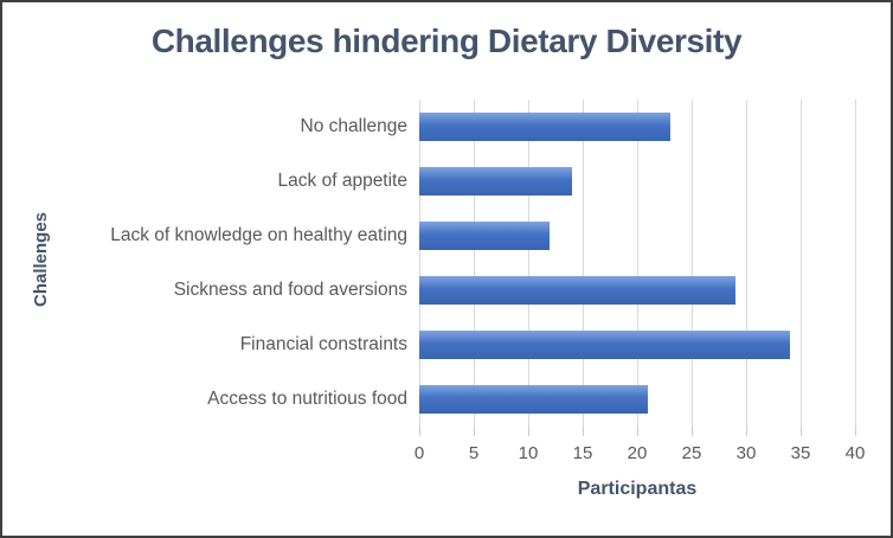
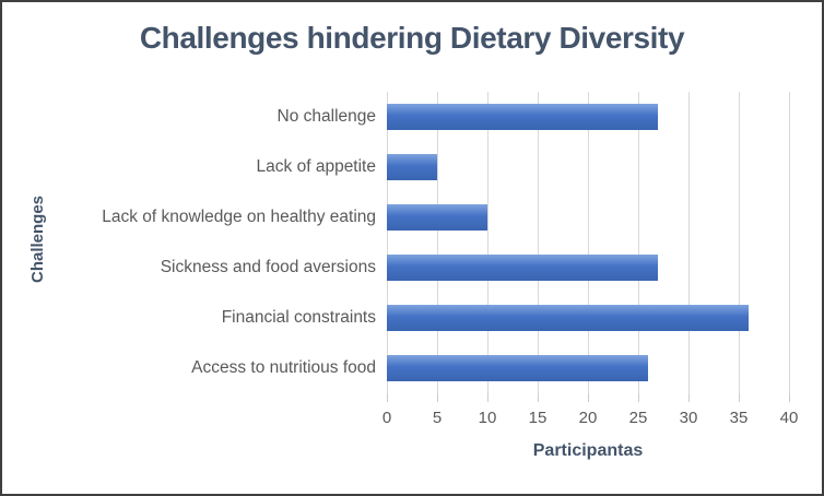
No challenge: 23 -> 27
Lack of appetite: 14 -> 5
Lack of knowledge on healthy eating: 12 -> 10
Sickness and food aversions: 29 -> 27
Financial constraints: 34 -> 36
Access to nutritious food: 21 -> 26
